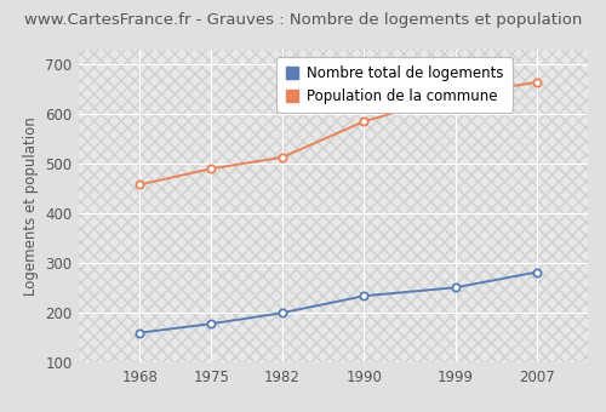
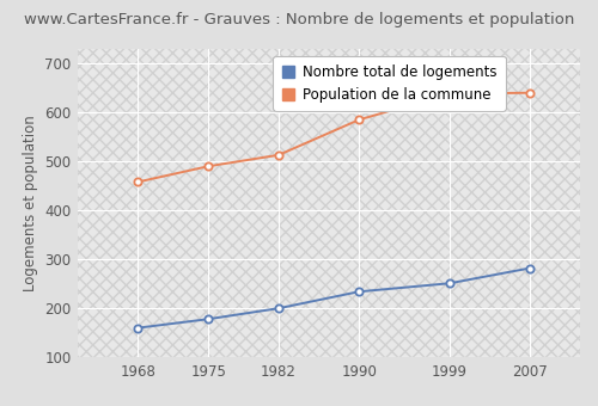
Population de la commune/2007: 664 -> 640
